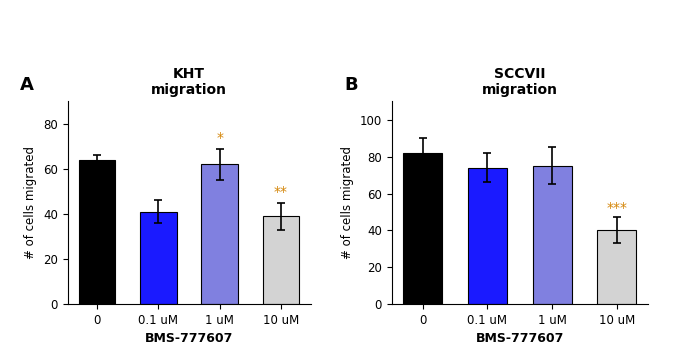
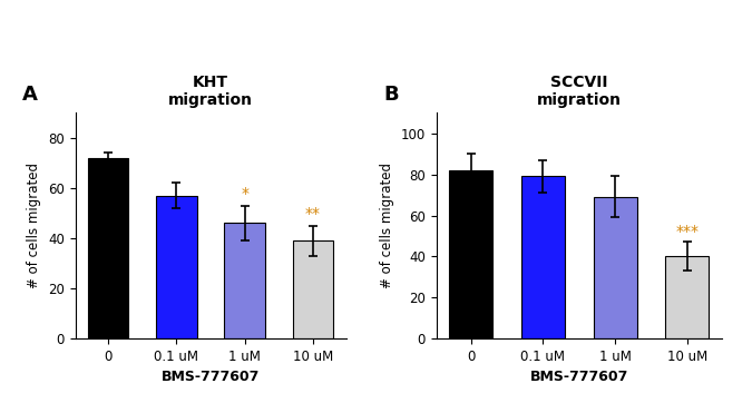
KHT migration/0: 64 -> 72
KHT migration/0.1 uM: 41 -> 57
KHT migration/1 uM: 62 -> 46
SCCVII migration/0.1 uM: 74 -> 79
SCCVII migration/1 uM: 75 -> 69
